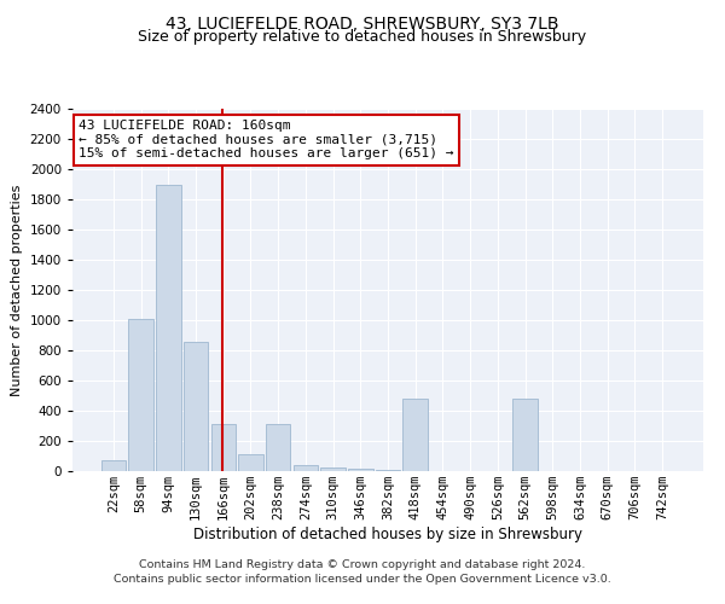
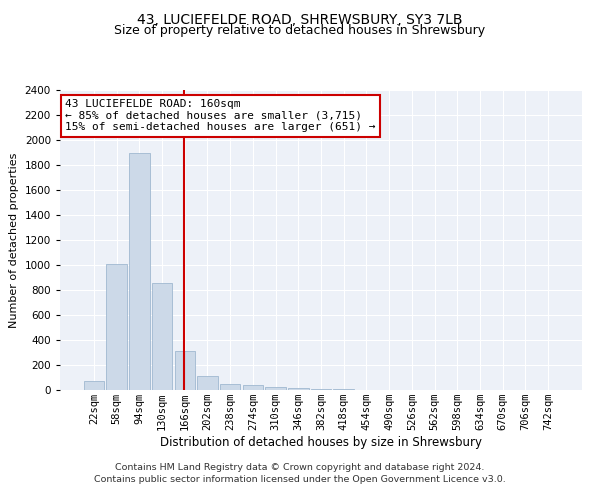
238sqm: 310 -> 40
418sqm: 480 -> 0
562sqm: 480 -> 0
